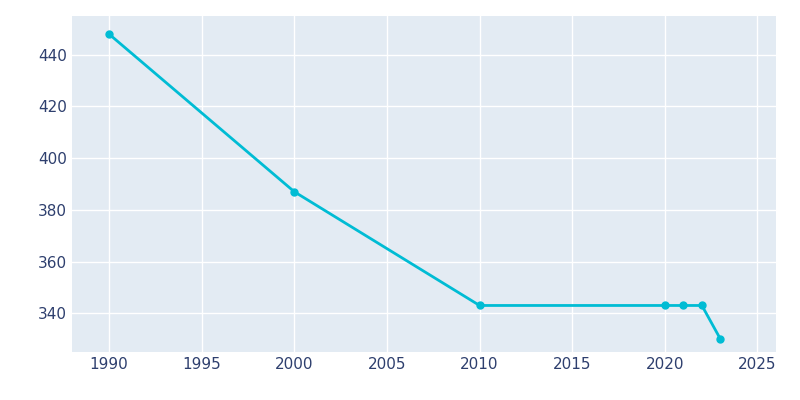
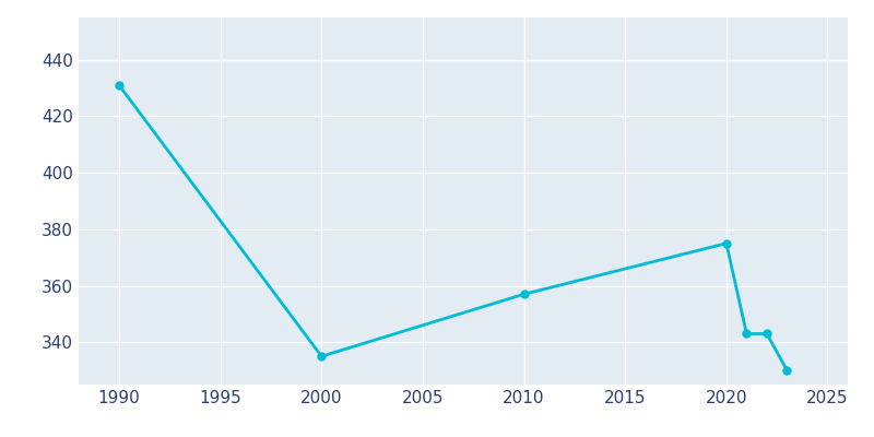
1990: 448 -> 431
2000: 387 -> 335
2010: 343 -> 357
2020: 343 -> 375
